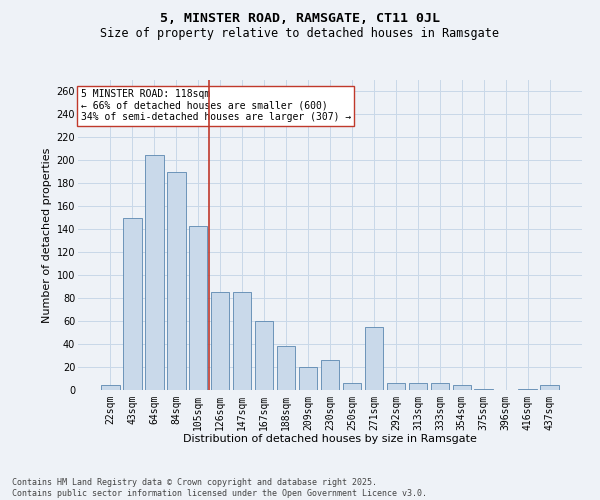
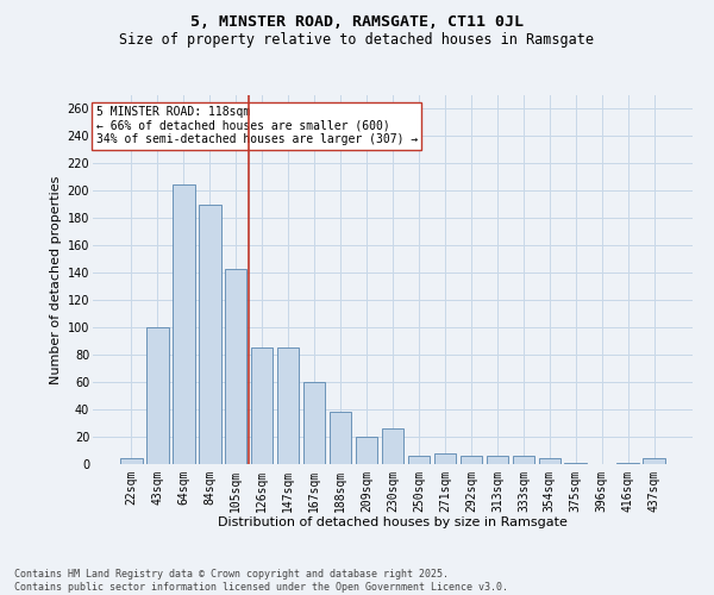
43sqm: 150 -> 100
271sqm: 55 -> 8
